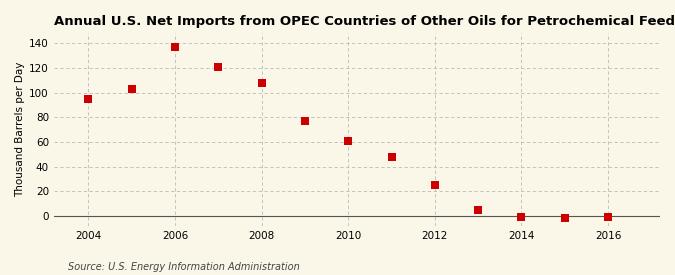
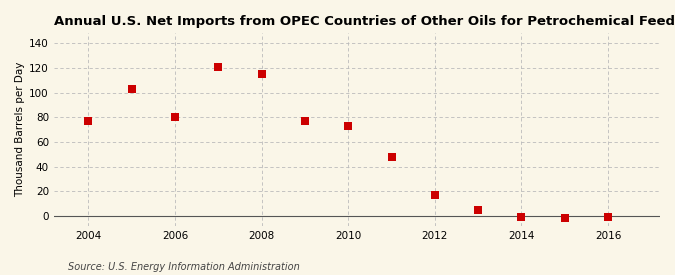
2004: 95 -> 77
2006: 137 -> 80
2008: 108 -> 115
2010: 61 -> 73
2012: 25 -> 17
